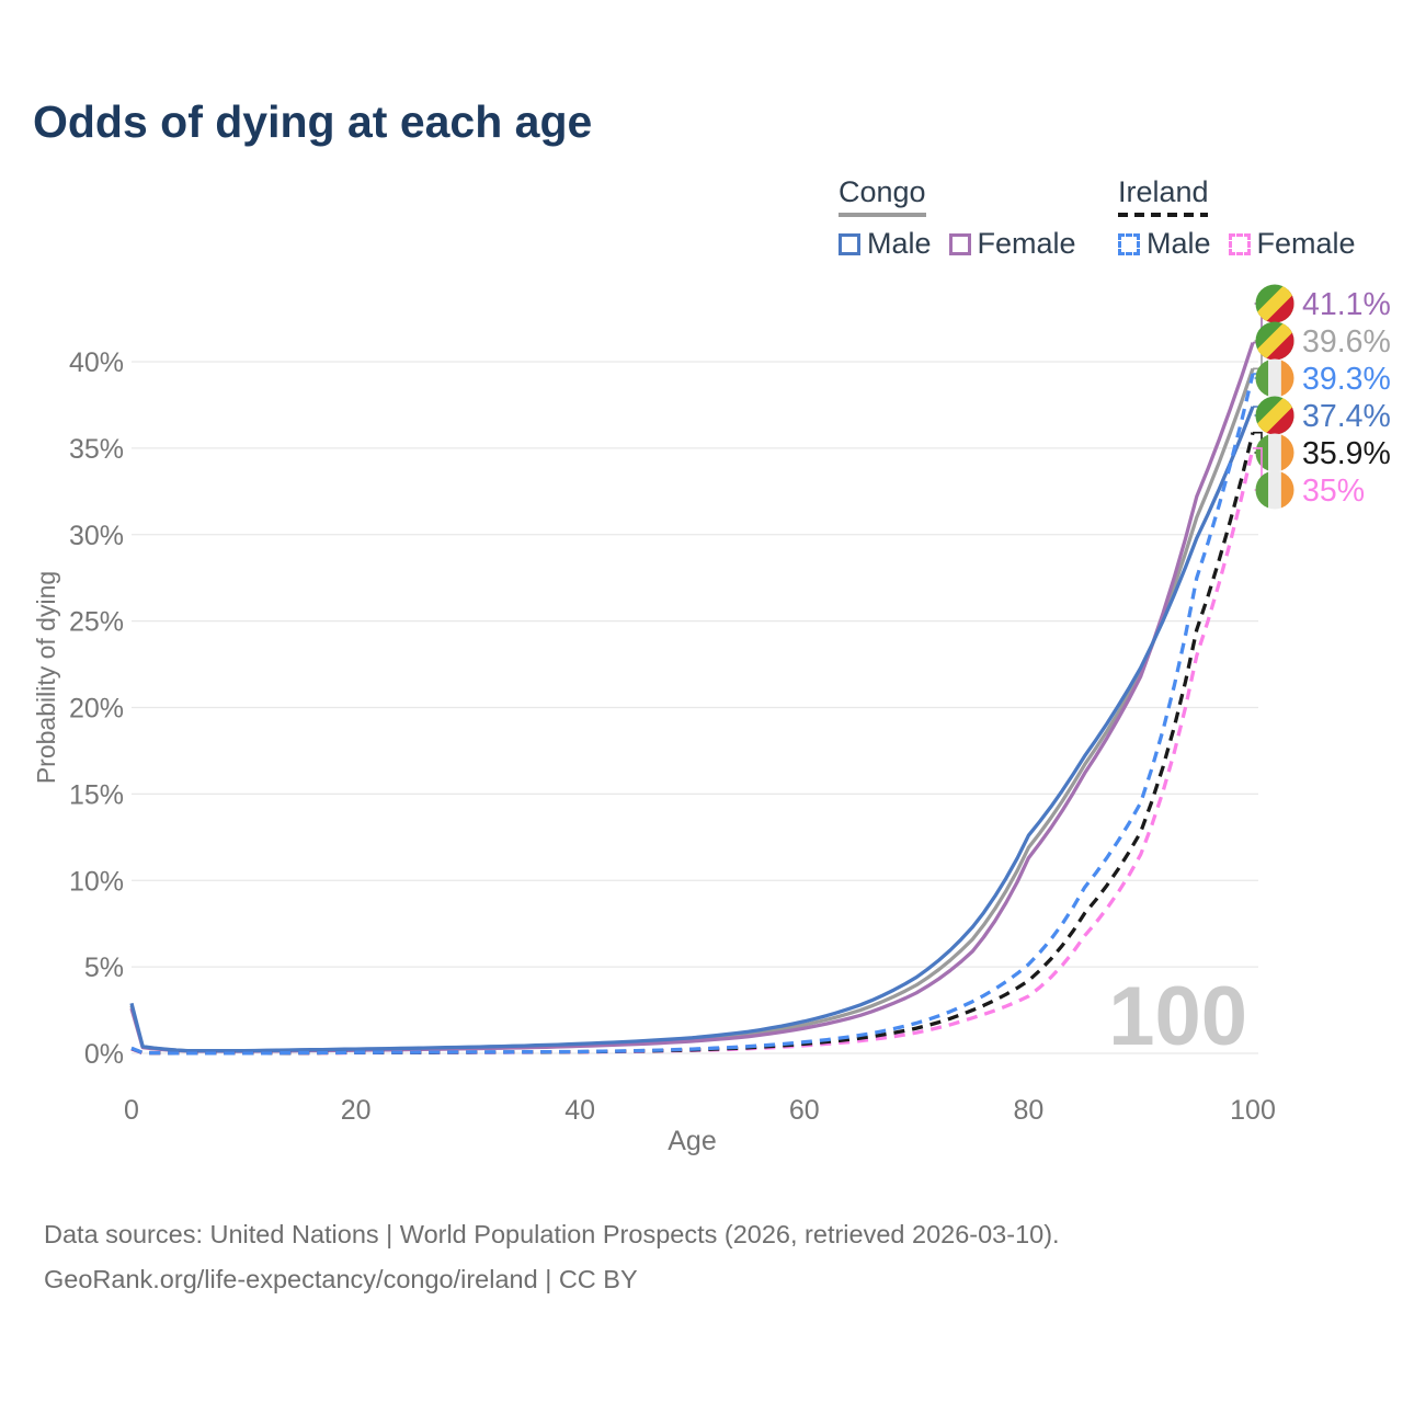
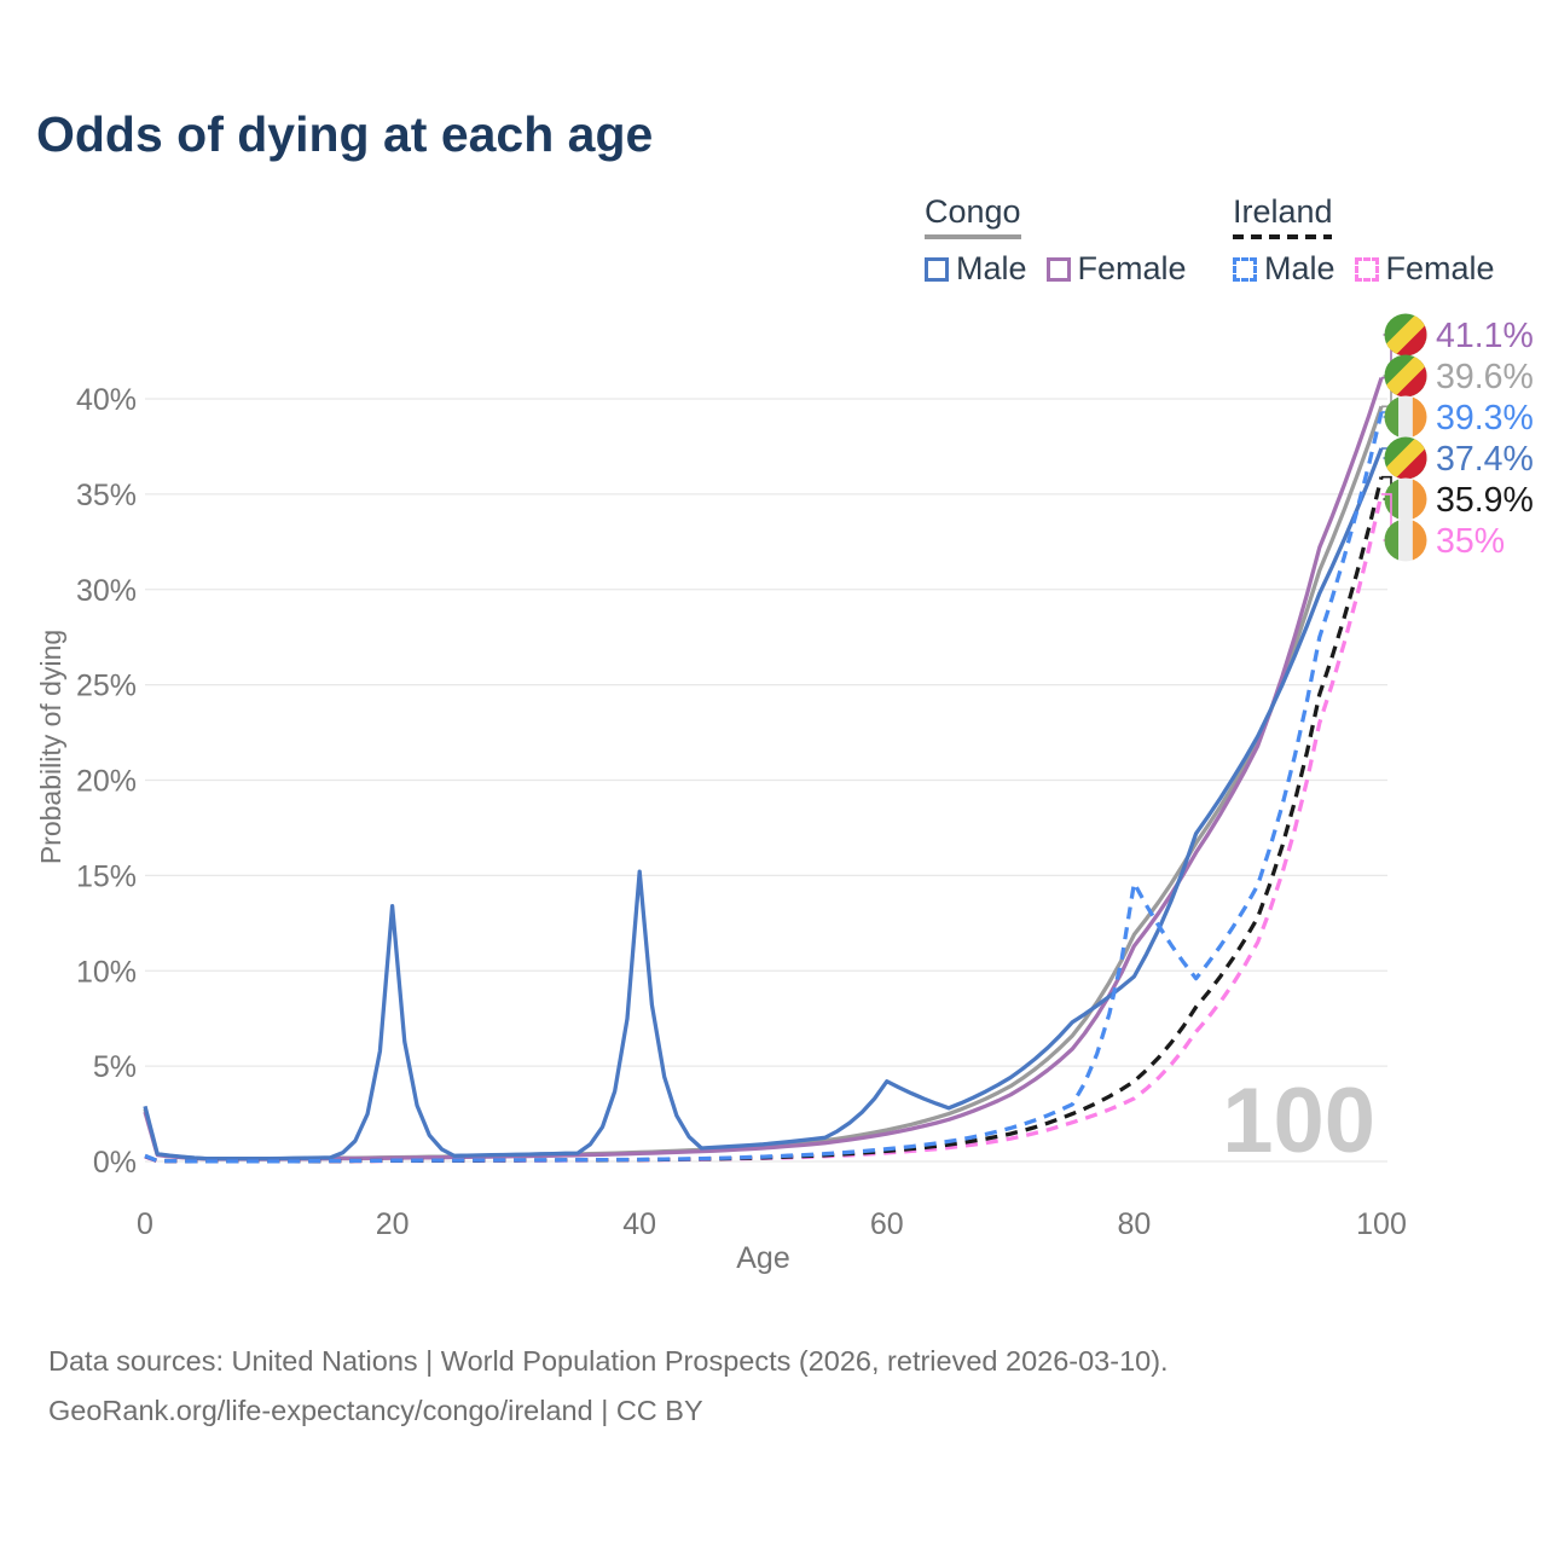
Congo Male/20: 0.2% -> 13.4%
Congo Male/40: 0.6% -> 15.2%
Congo Male/60: 1.9% -> 4.2%
Congo Male/80: 12.6% -> 9.7%
Ireland Male/80: 5.2% -> 14.6%
